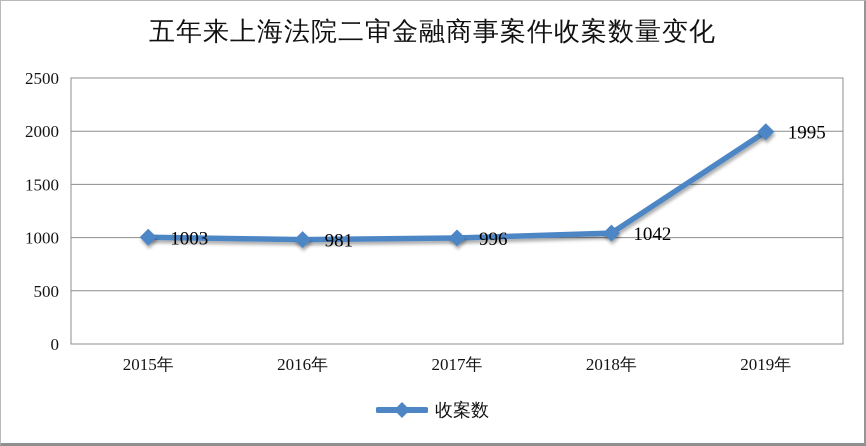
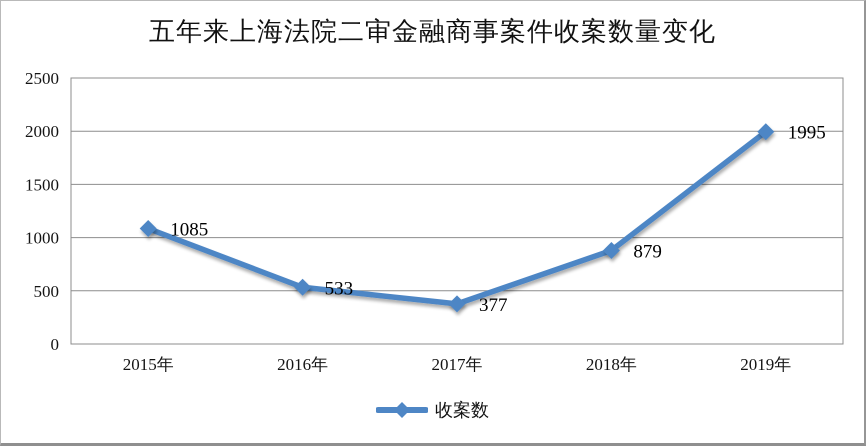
2015年: 1003 -> 1085
2016年: 981 -> 533
2017年: 996 -> 377
2018年: 1042 -> 879
